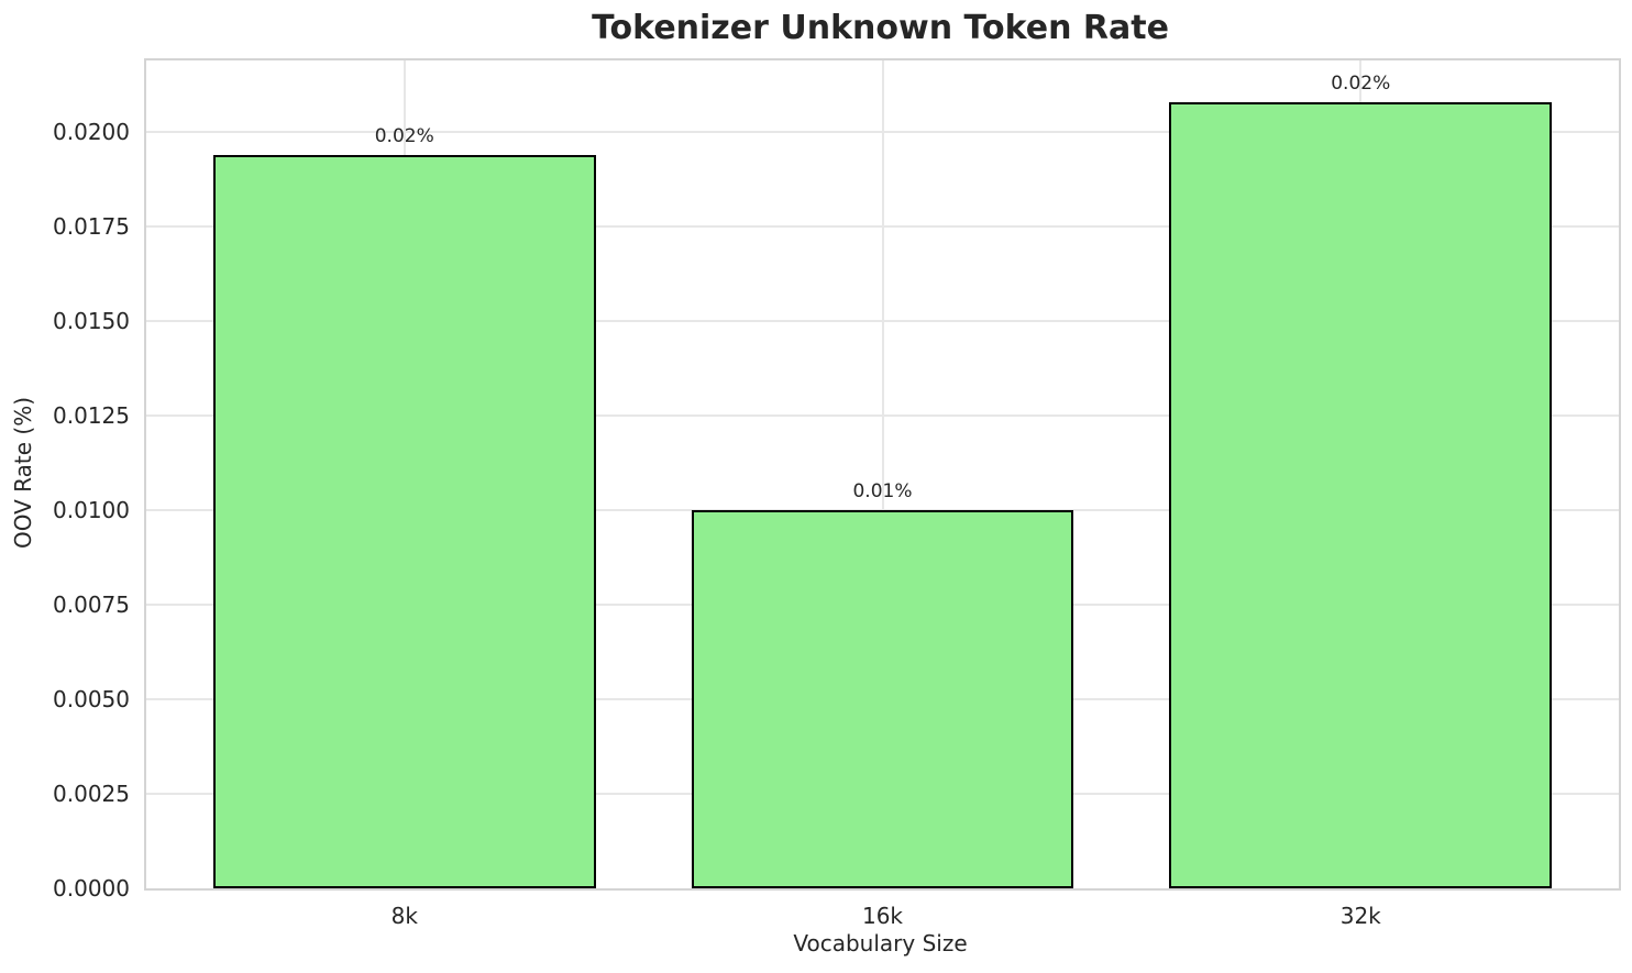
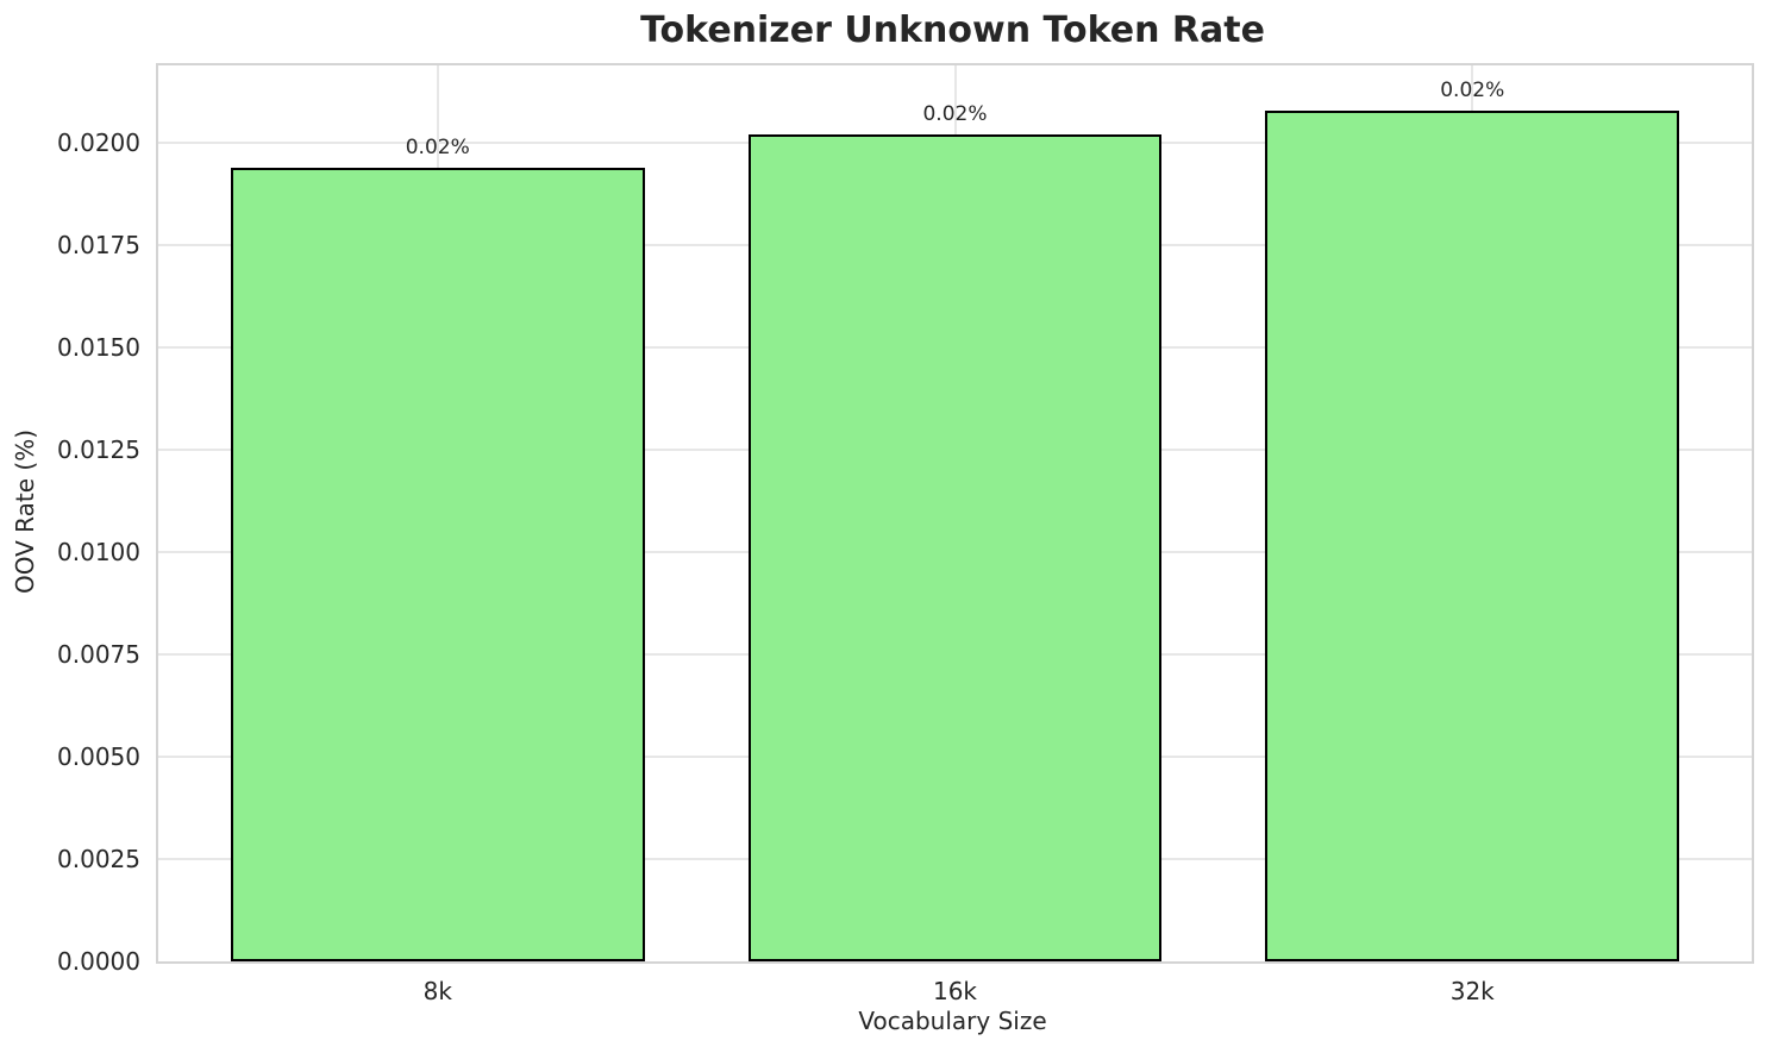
16k: 0.01% -> 0.02%
